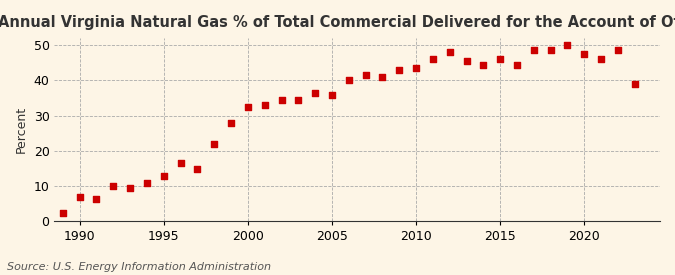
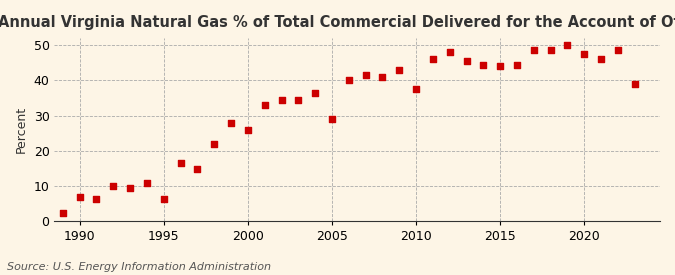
1995: 13.0 -> 6.5
2000: 32.5 -> 26.0
2005: 36.0 -> 29.0
2010: 43.5 -> 37.5
2015: 46.0 -> 44.0
